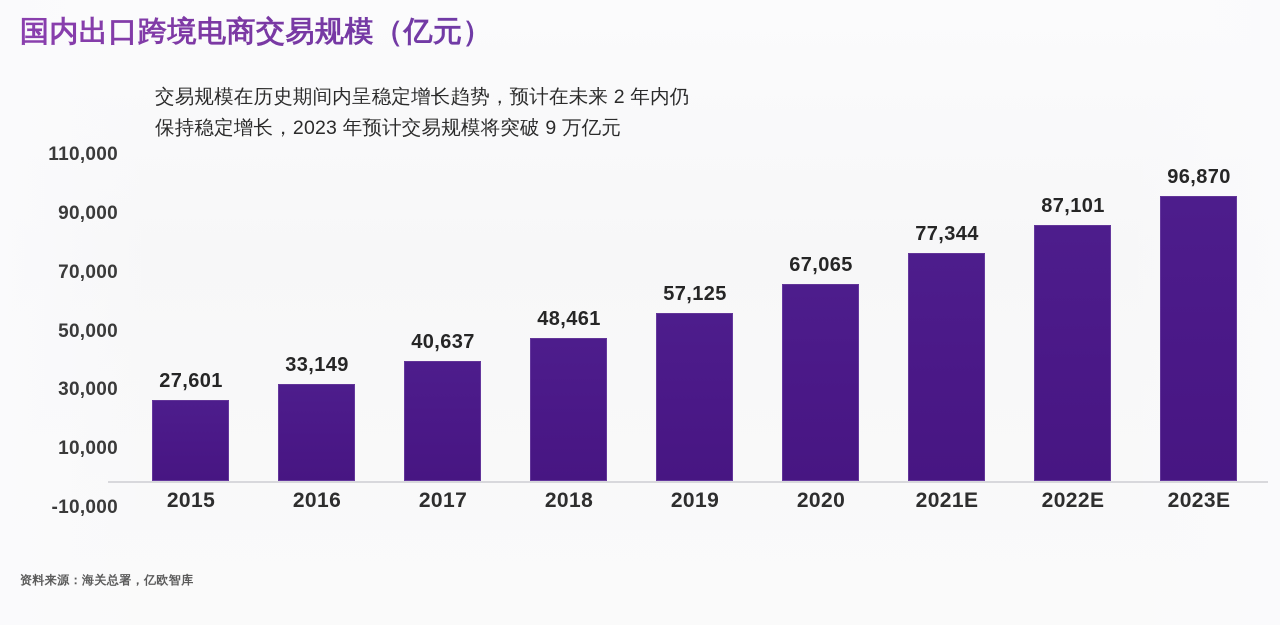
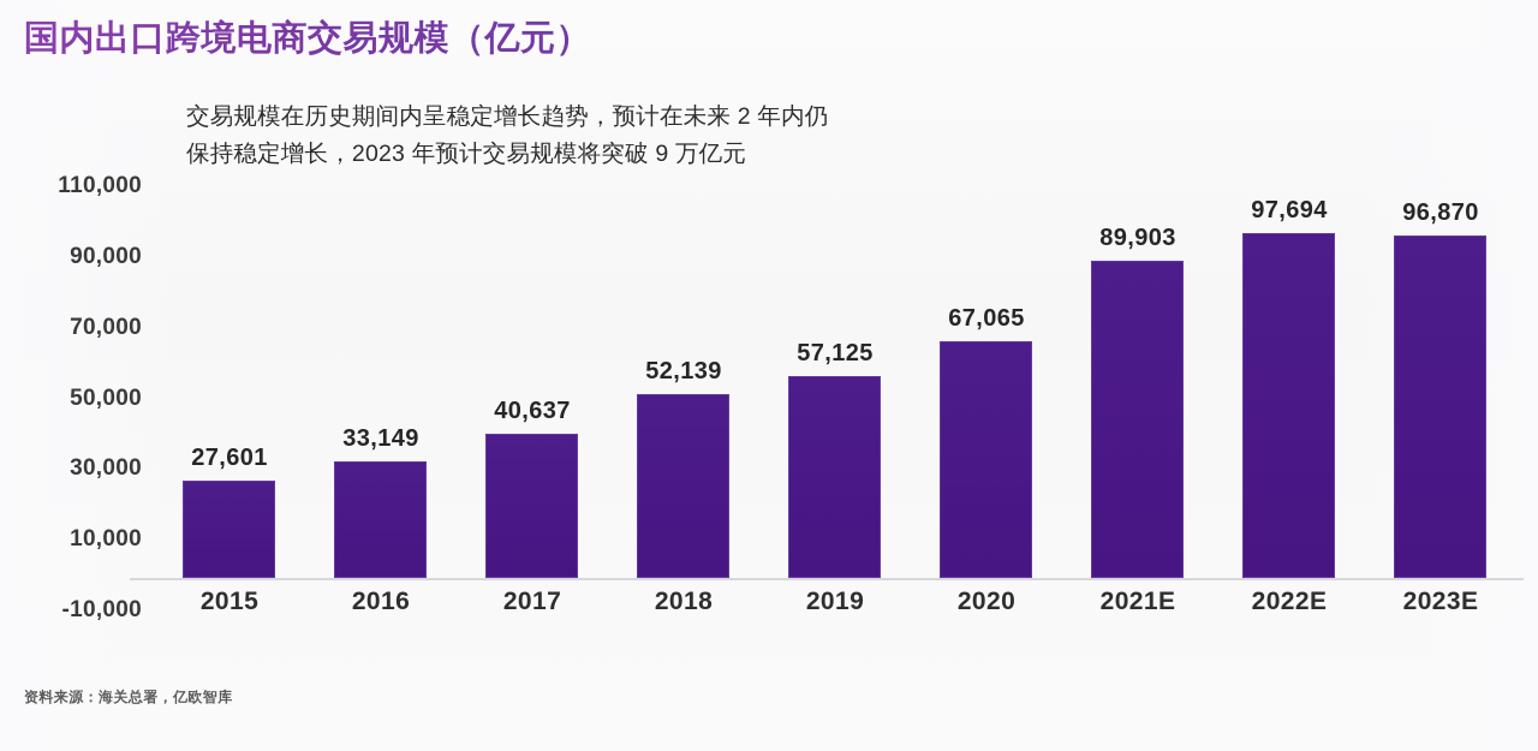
2018: 48,461 -> 52,139
2021E: 77,344 -> 89,903
2022E: 87,101 -> 97,694
